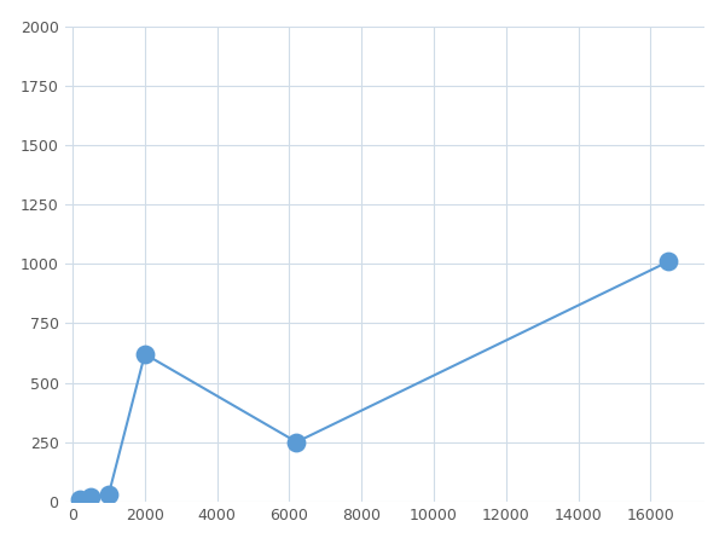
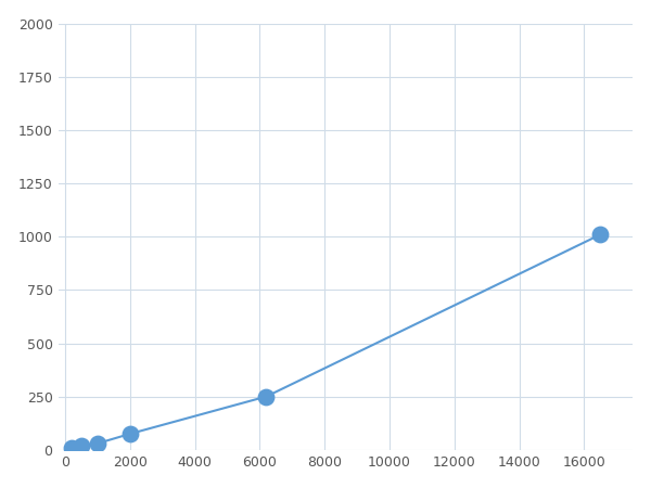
2000: 620 -> 80
